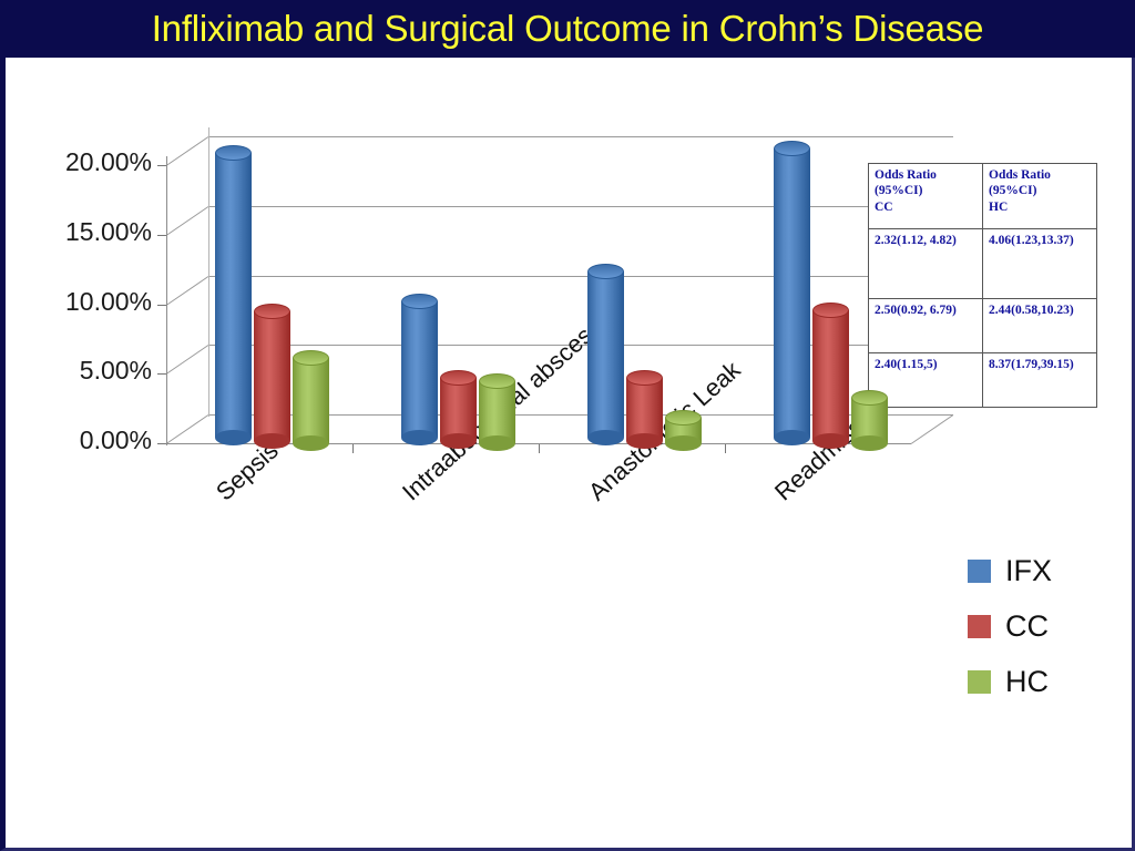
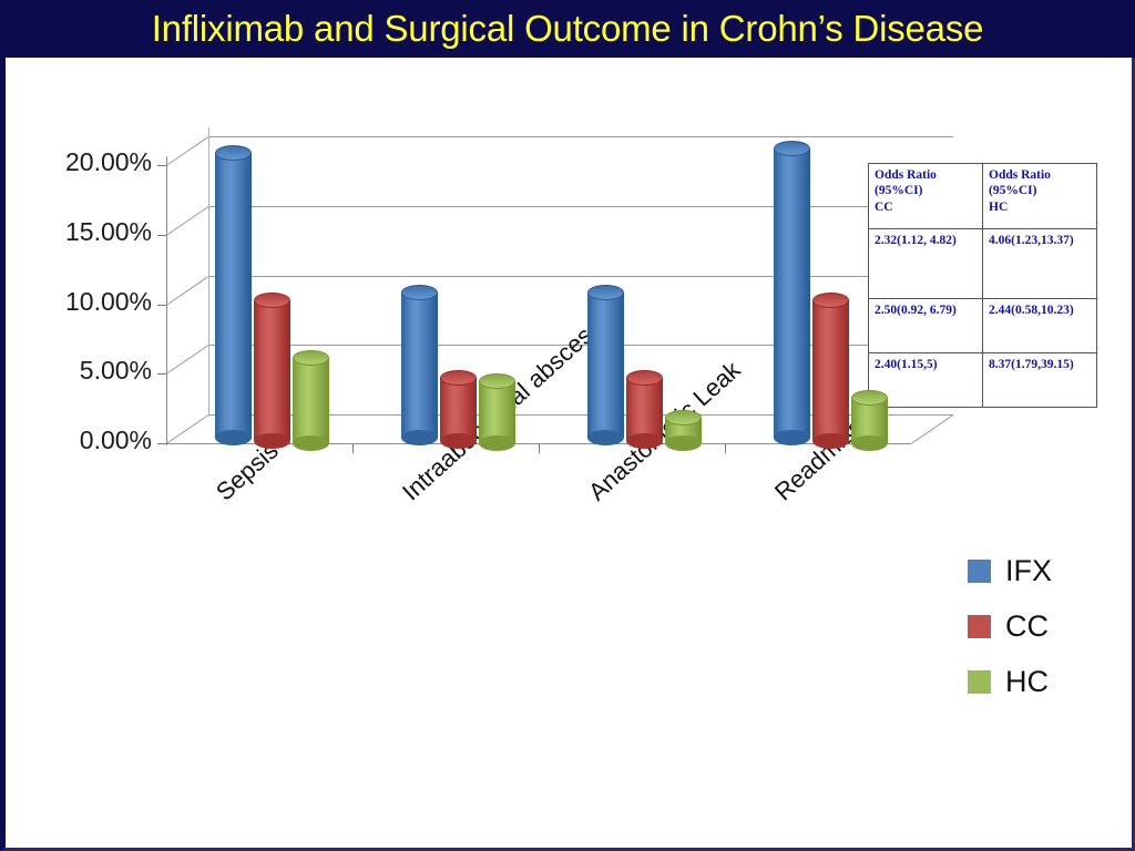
CC/Sepsis: 9.3% -> 10.1%
IFX/Intraabdominal abscess: 9.8% -> 10.5%
IFX/Anastomotic Leak: 12.0% -> 10.5%
CC/Readmission rate: 9.4% -> 10.1%
